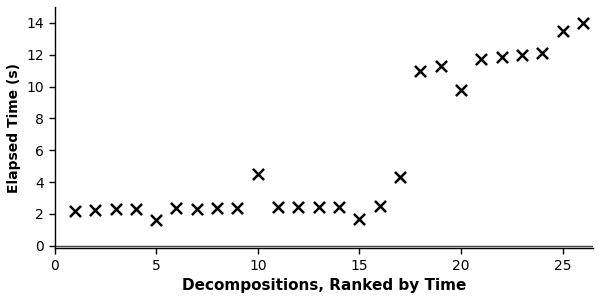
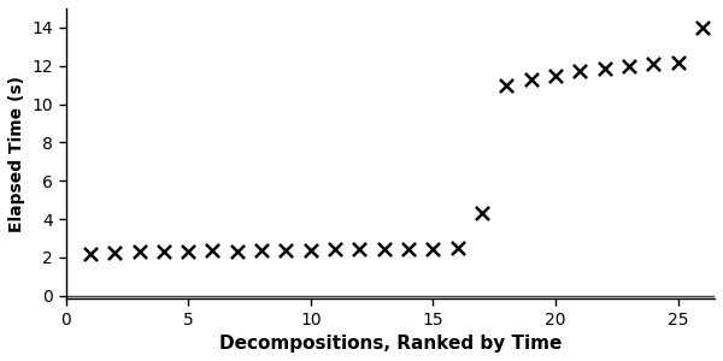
5: 1.6 -> 2.3
10: 4.5 -> 2.4
15: 1.7 -> 2.5
20: 9.8 -> 11.5
25: 13.5 -> 12.2
